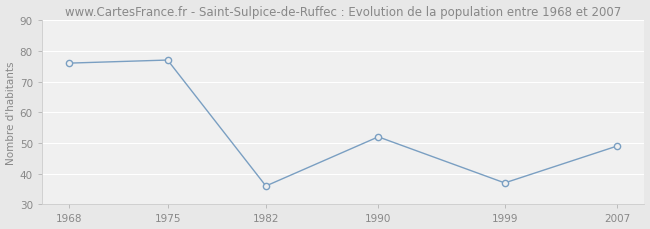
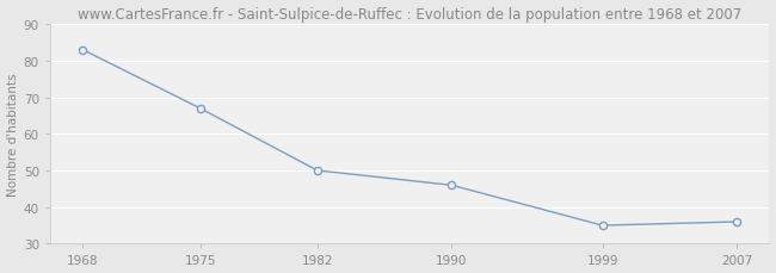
1968: 76 -> 83
1975: 77 -> 67
1982: 36 -> 50
1990: 52 -> 46
1999: 37 -> 35
2007: 49 -> 36
